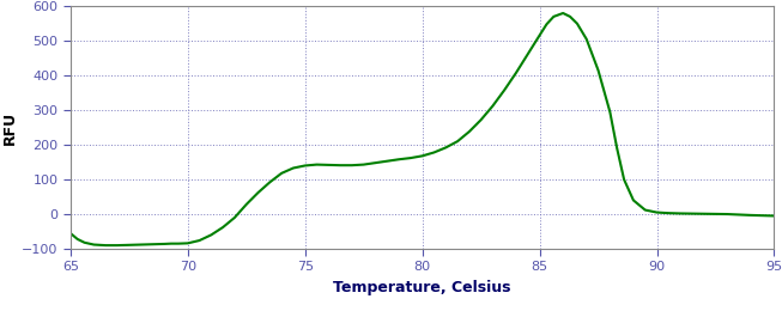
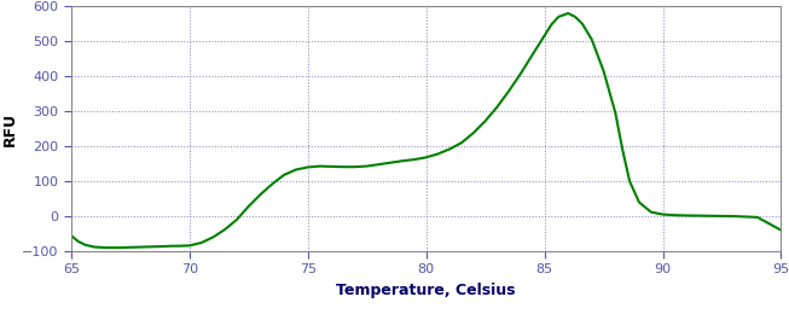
95: -5 -> -40
